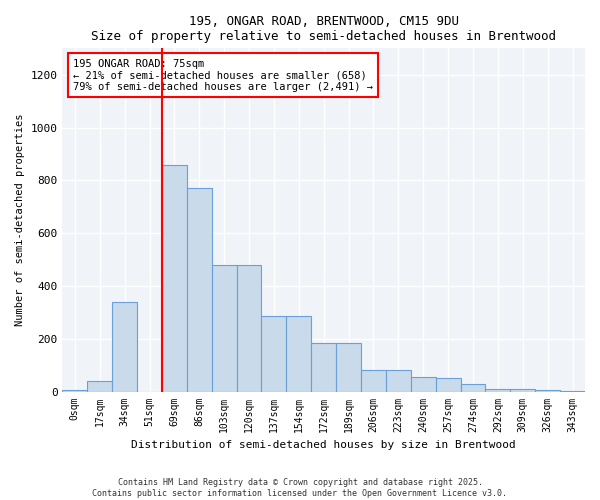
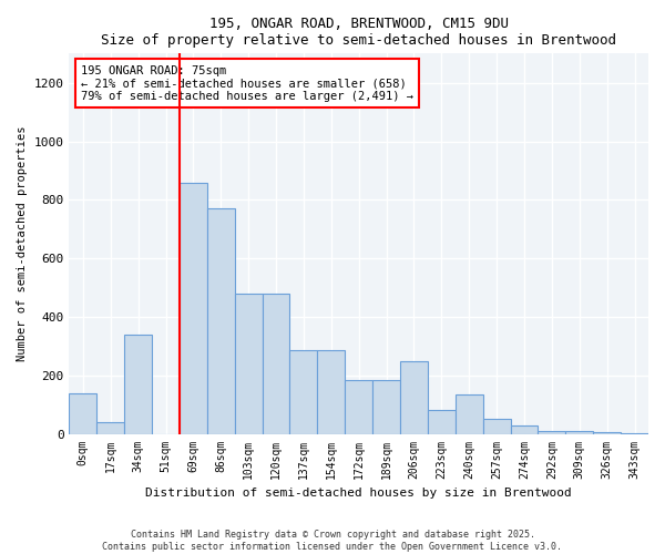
0sqm: 5 -> 140
206sqm: 80 -> 250
240sqm: 55 -> 135
